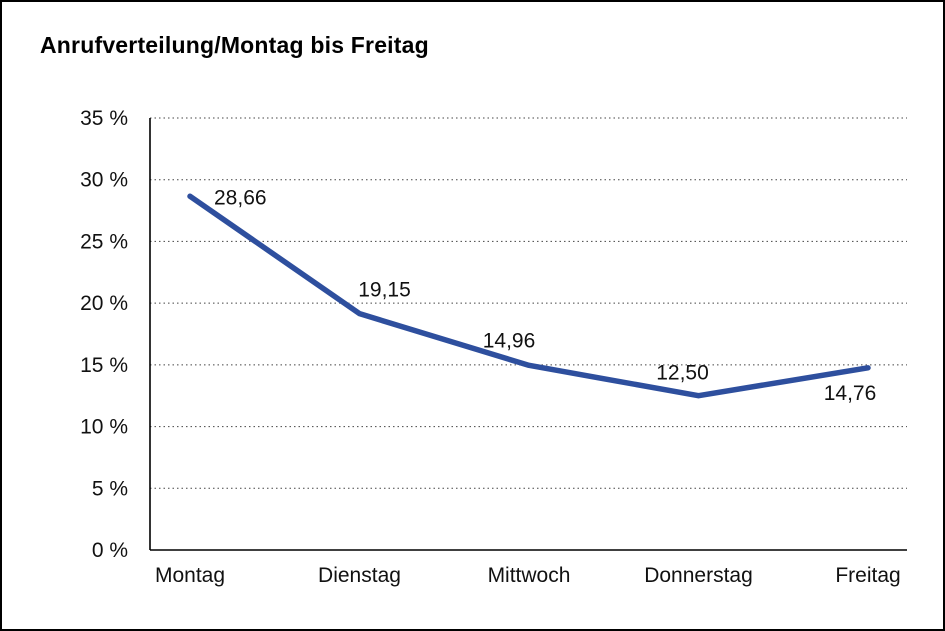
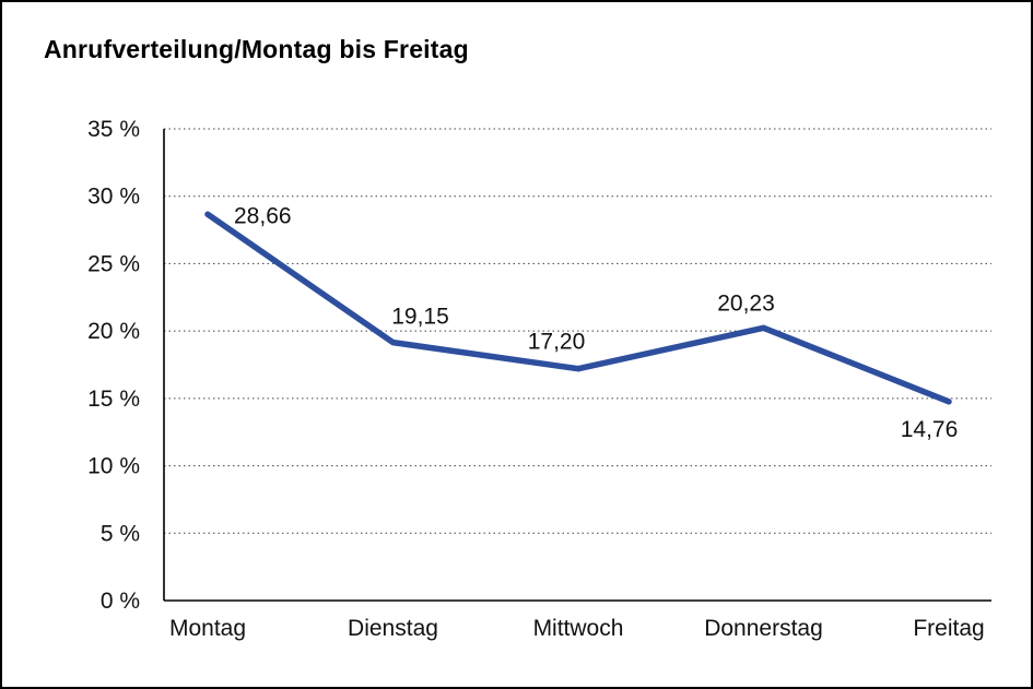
Mittwoch: 14,96 -> 17,20
Donnerstag: 12,50 -> 20,23
